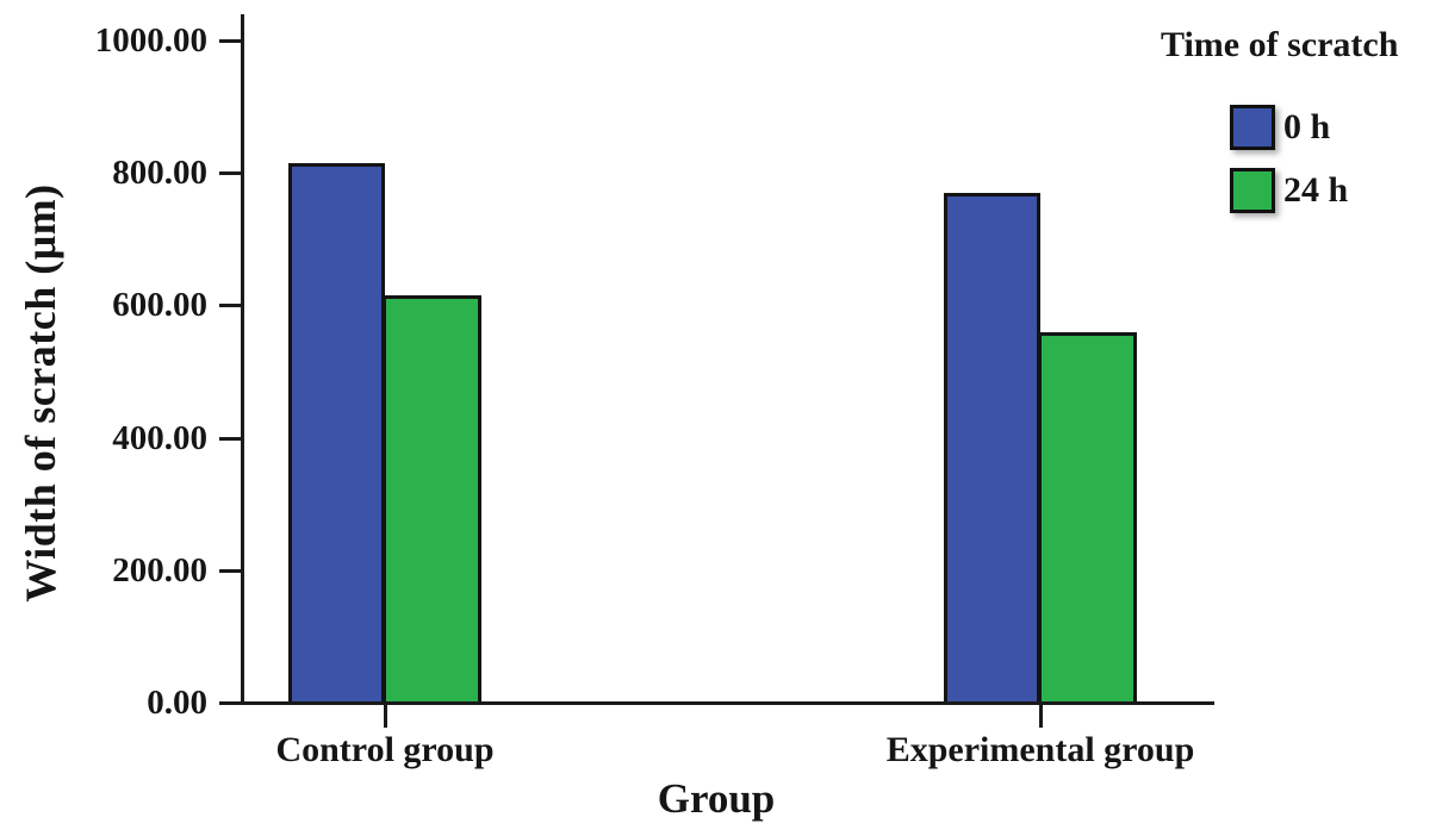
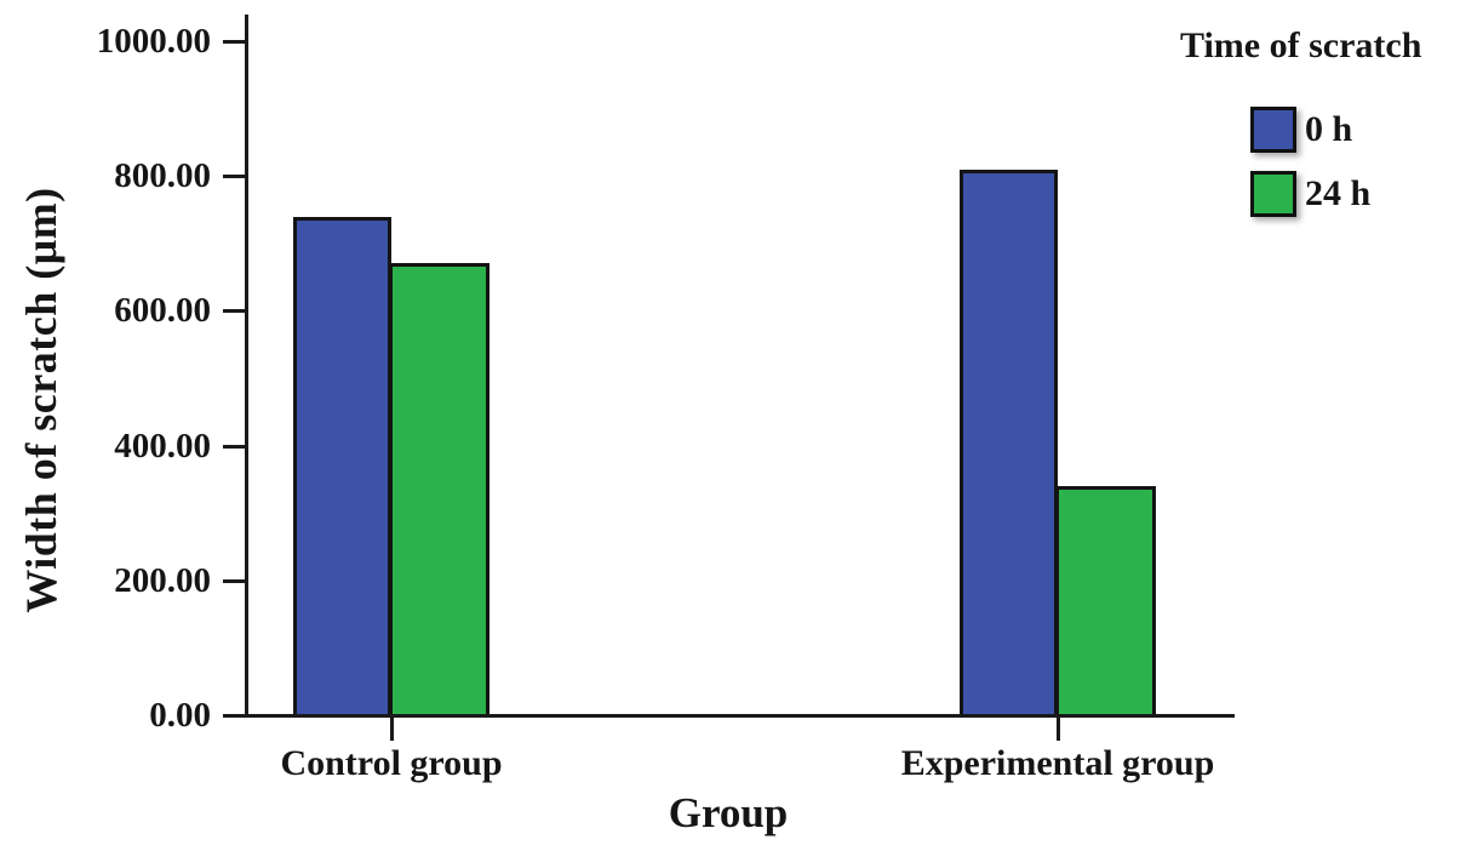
0 h/Control group: 820 -> 740
24 h/Control group: 620 -> 670
0 h/Experimental group: 770 -> 810
24 h/Experimental group: 560 -> 340
